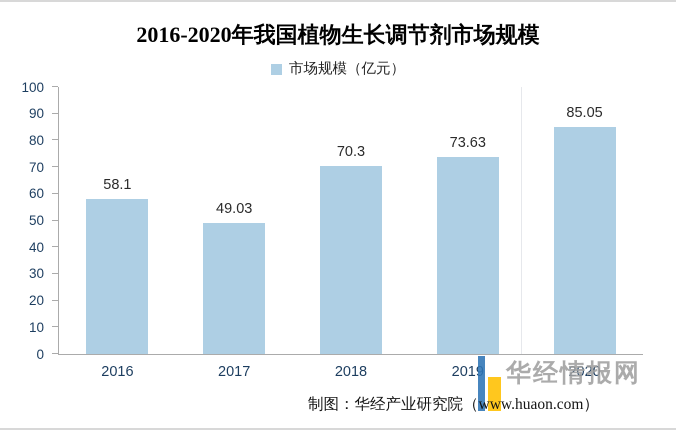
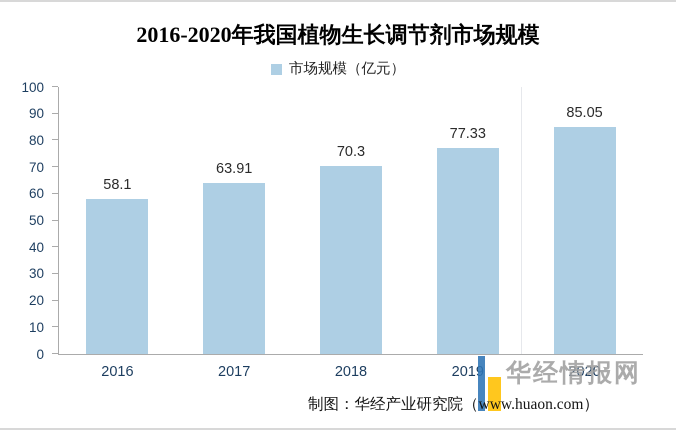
2017: 49.03 -> 63.91
2019: 73.63 -> 77.33
